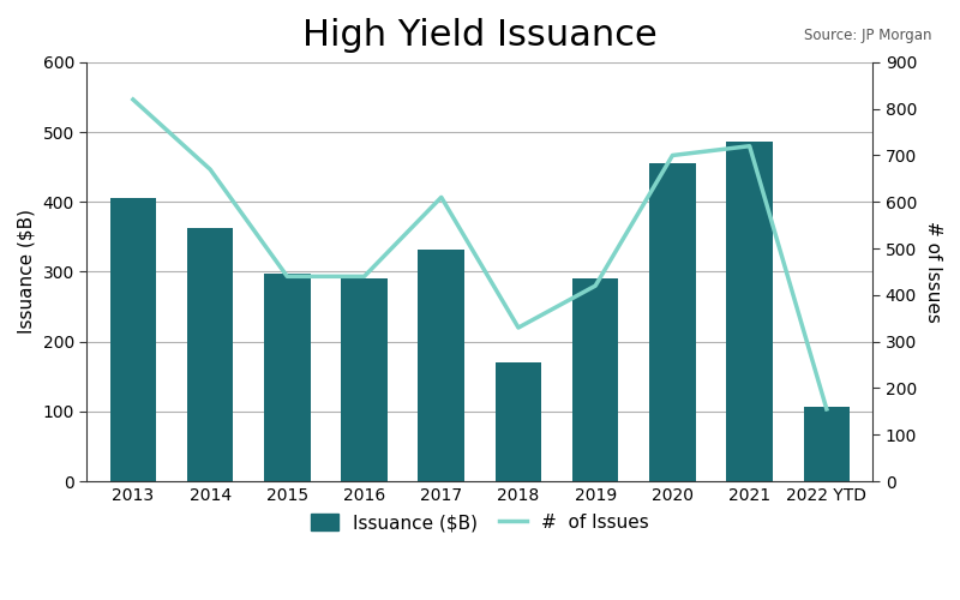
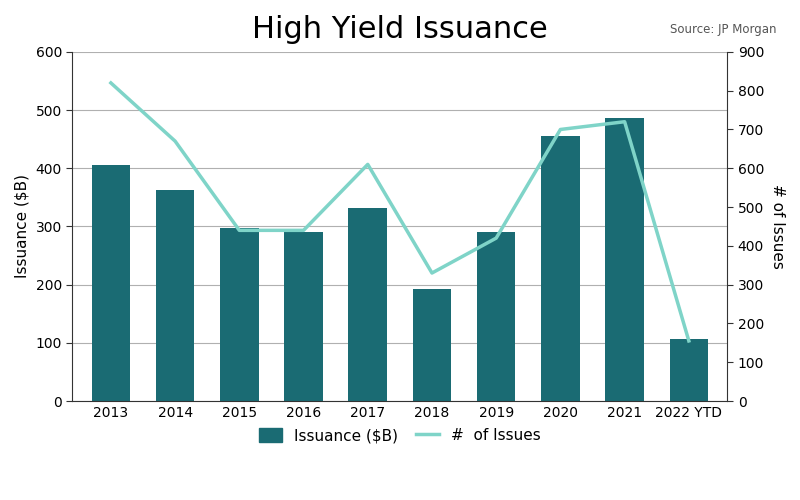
Issuance ($B)/2018: 170 -> 193
